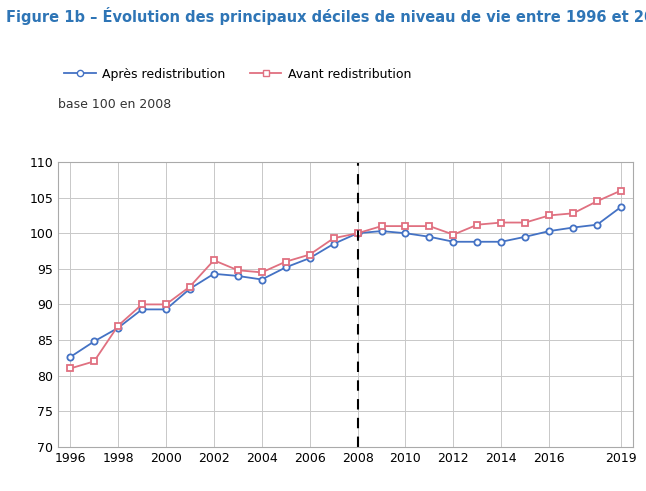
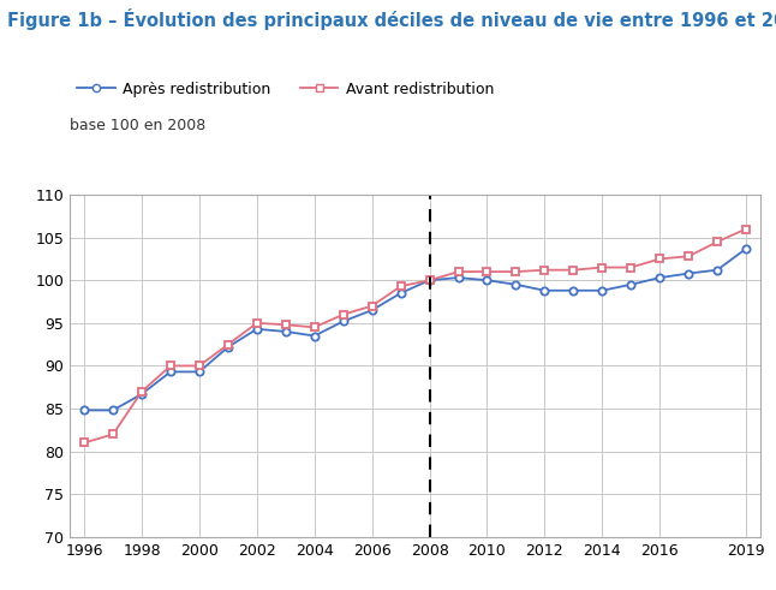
Après redistribution/1996: 82.6 -> 84.8
Avant redistribution/2002: 96.2 -> 95.0
Avant redistribution/2012: 99.8 -> 101.2
